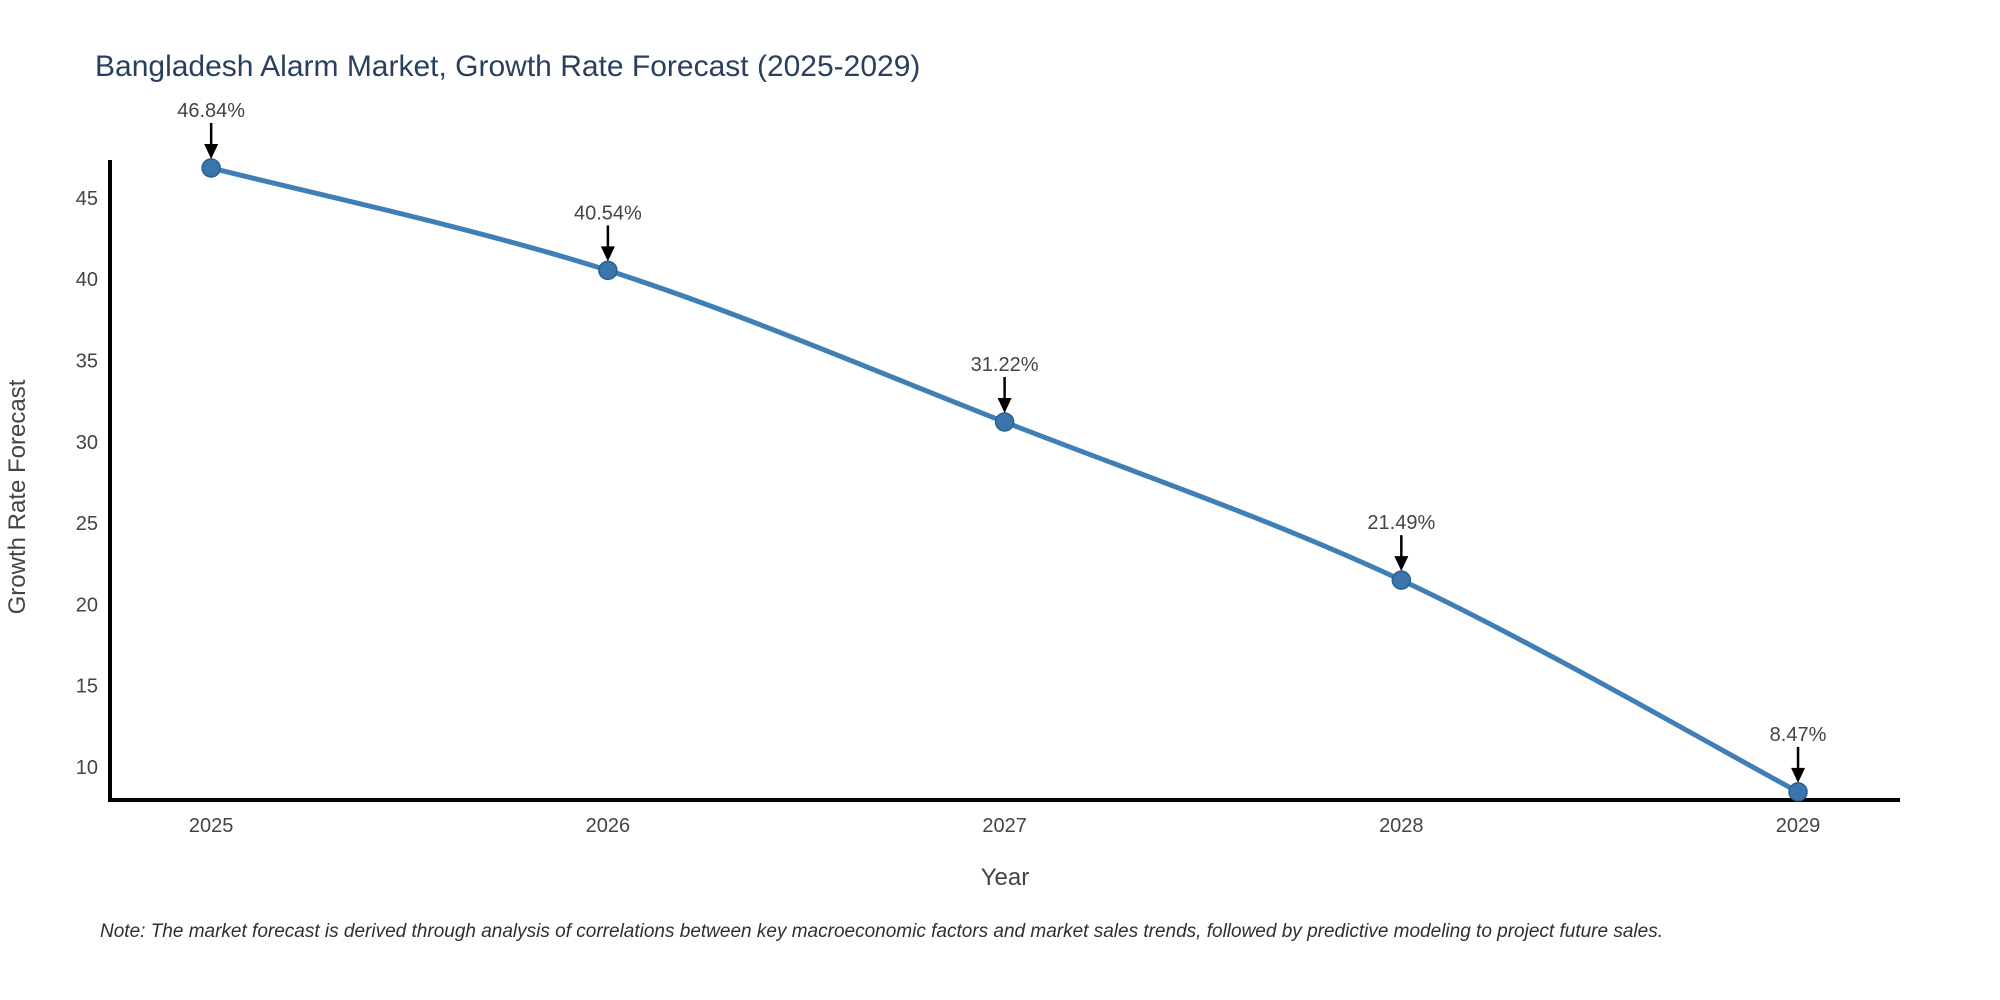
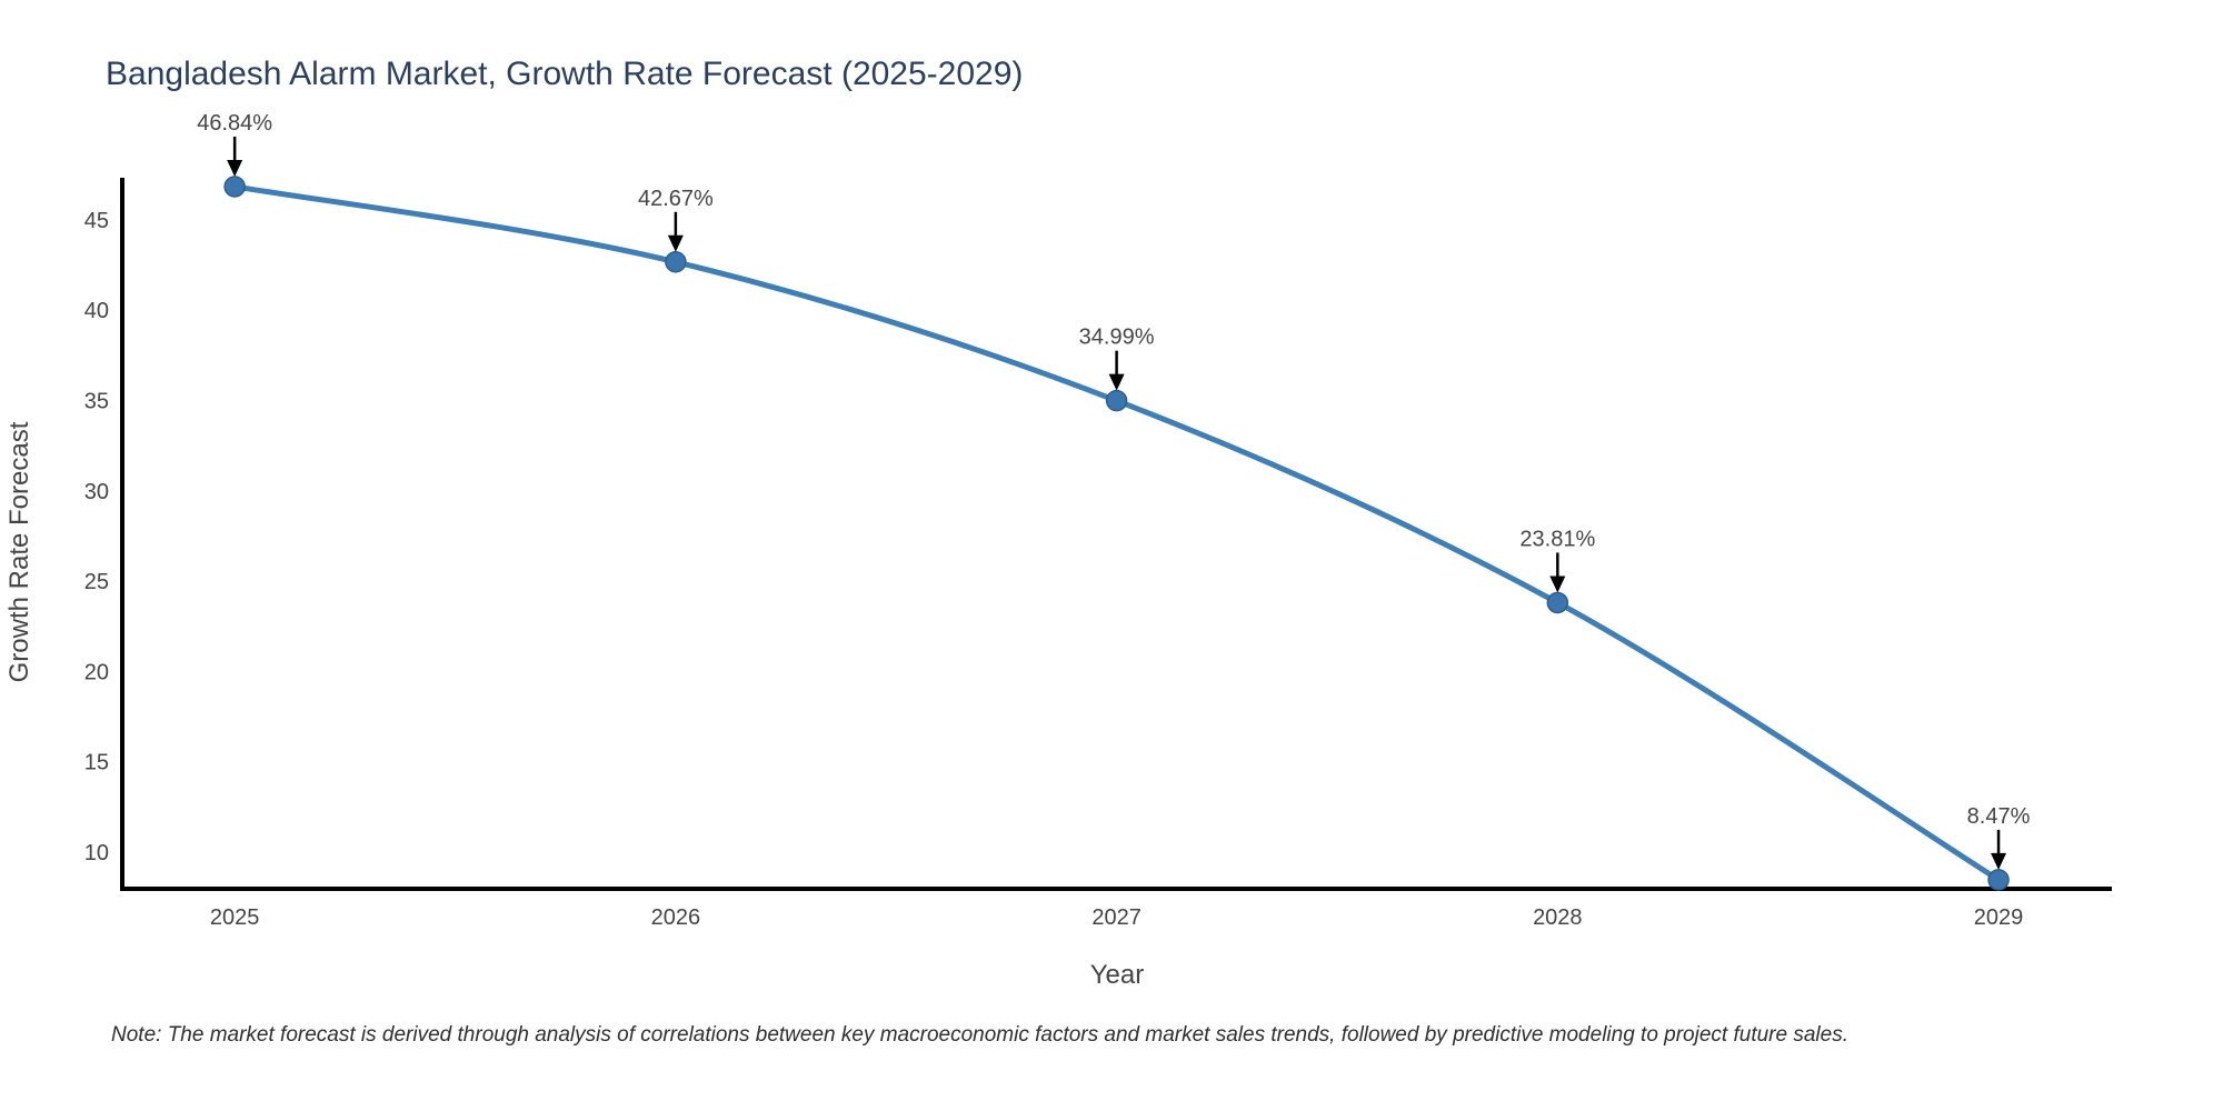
2026: 40.54% -> 42.67%
2027: 31.22% -> 34.99%
2028: 21.49% -> 23.81%
